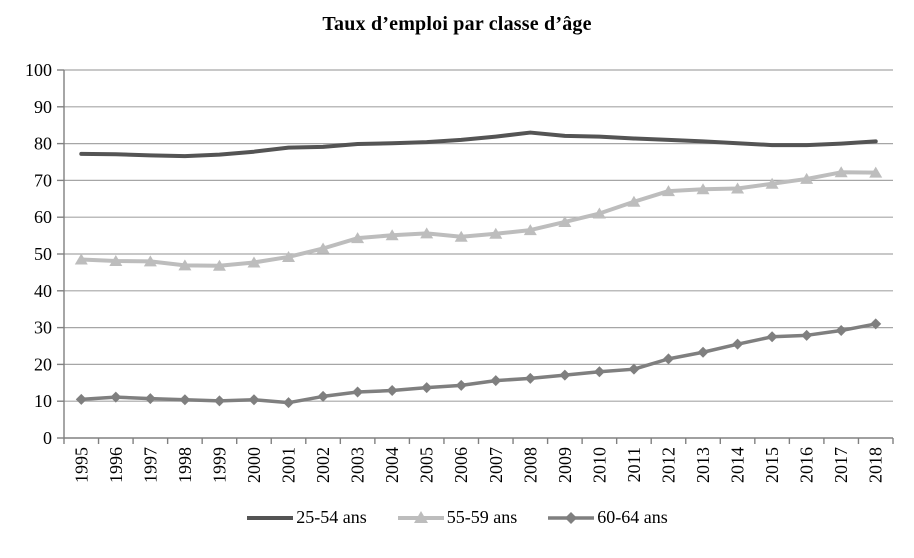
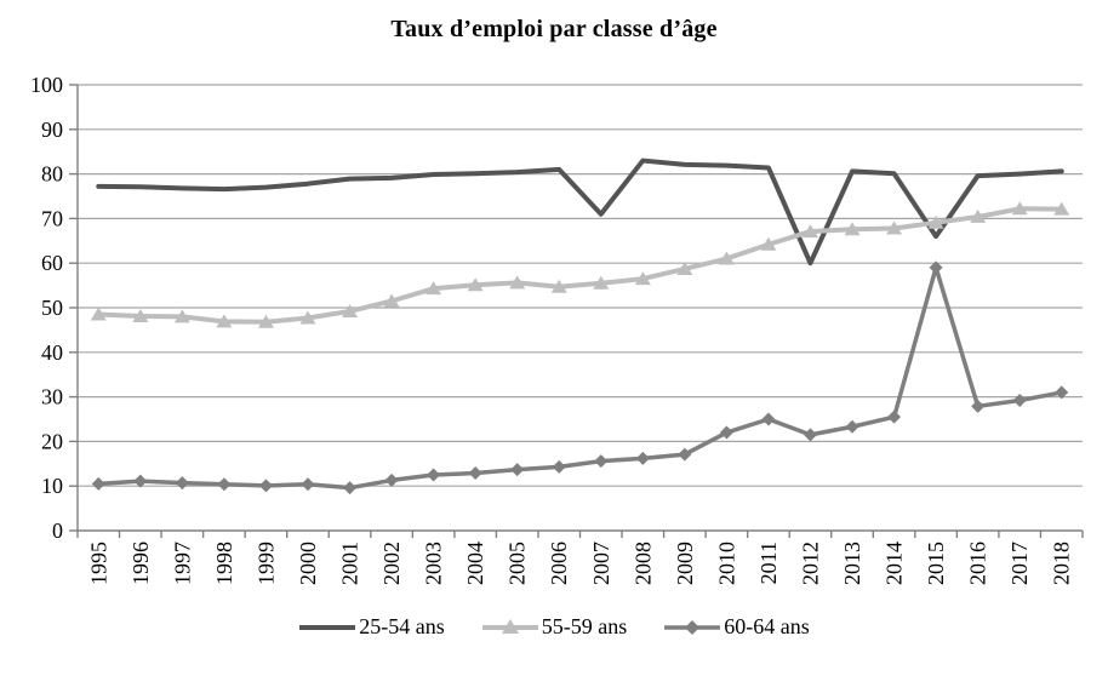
25-54 ans/2007: 82 -> 71
60-64 ans/2010: 18 -> 22
60-64 ans/2011: 19 -> 25
25-54 ans/2012: 81 -> 60
25-54 ans/2015: 80 -> 66
60-64 ans/2015: 28 -> 59
